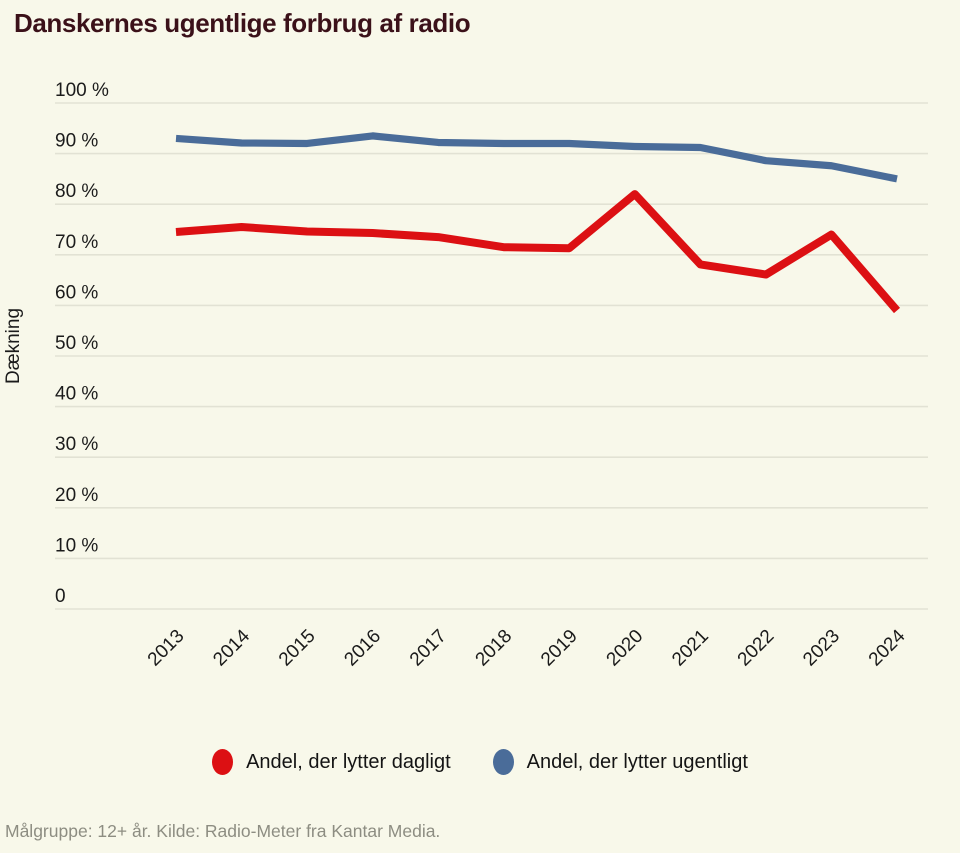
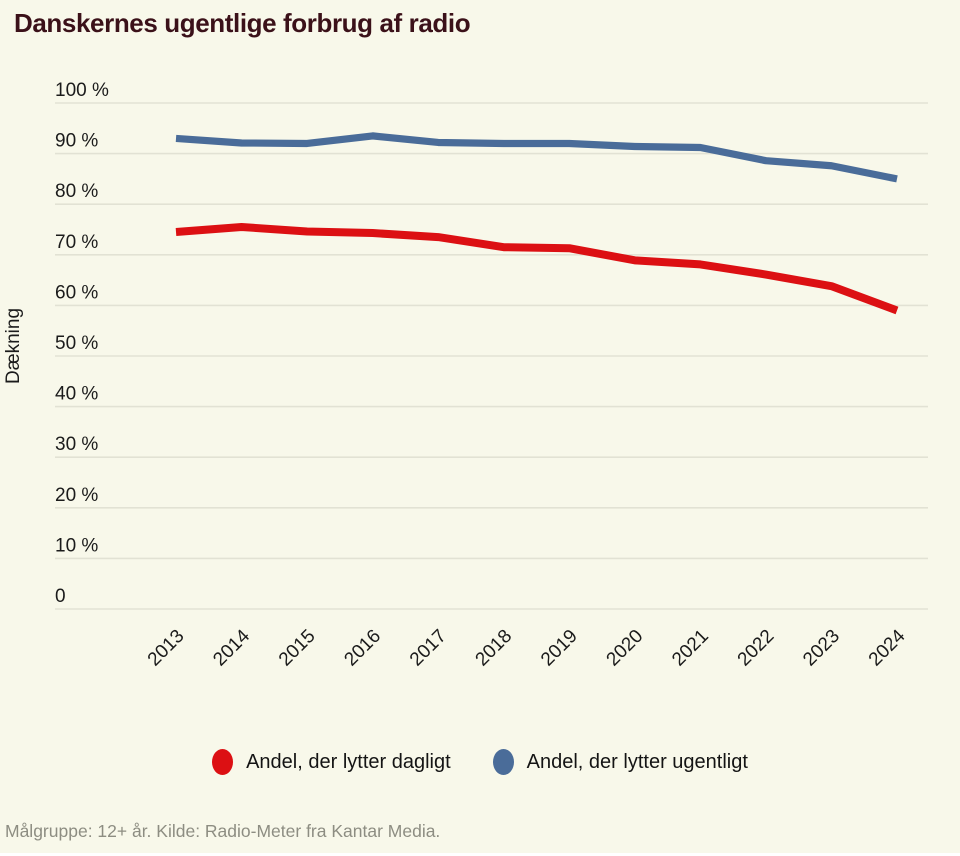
Andel, der lytter dagligt/2020: 82% -> 69%
Andel, der lytter dagligt/2023: 74% -> 64%
